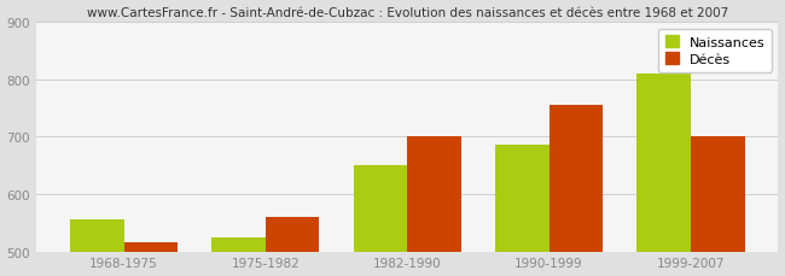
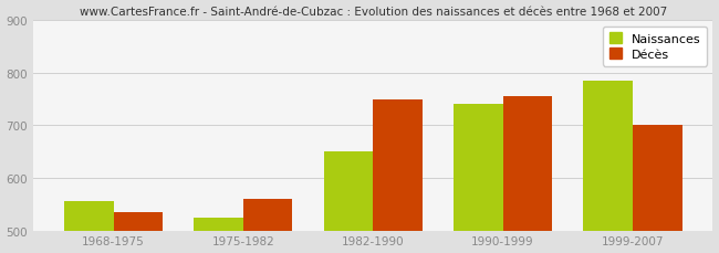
Décès/1968-1975: 515 -> 535
Décès/1982-1990: 700 -> 750
Naissances/1990-1999: 685 -> 740
Naissances/1999-2007: 810 -> 785
